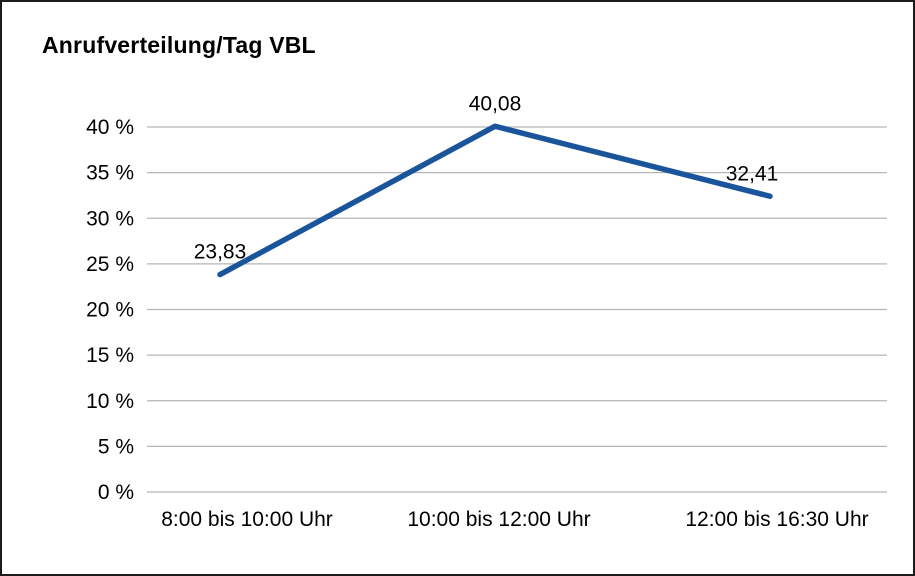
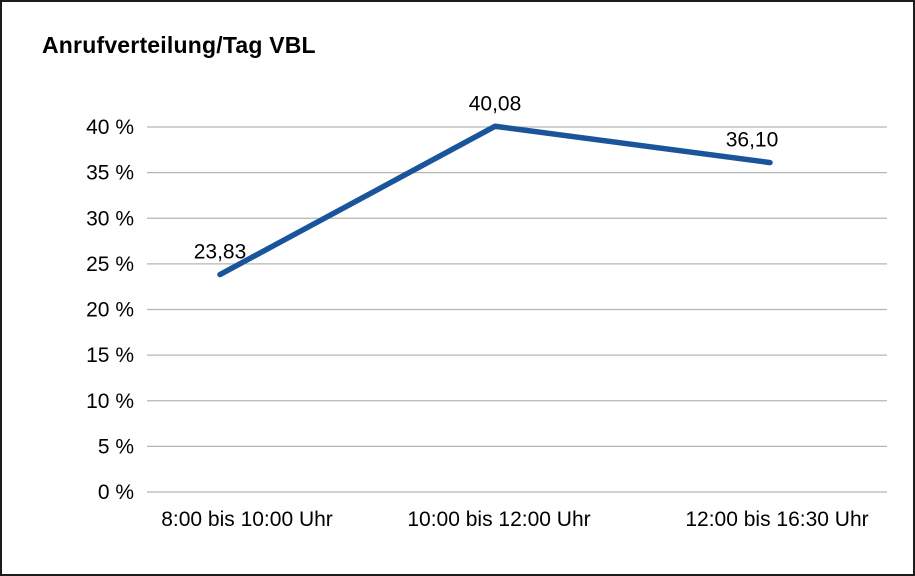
12:00 bis 16:30 Uhr: 32,41 -> 36,10
